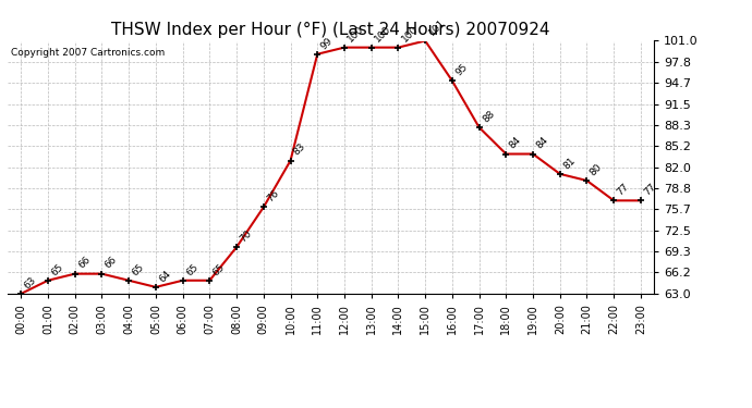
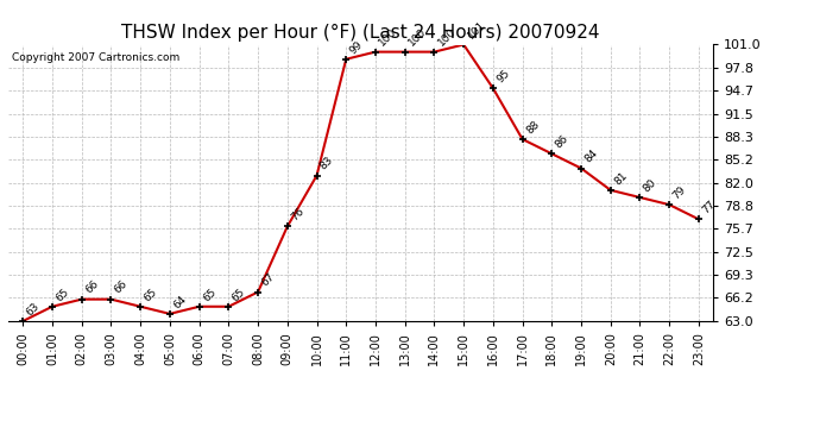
08:00: 70 -> 67
18:00: 84 -> 86
22:00: 77 -> 79
